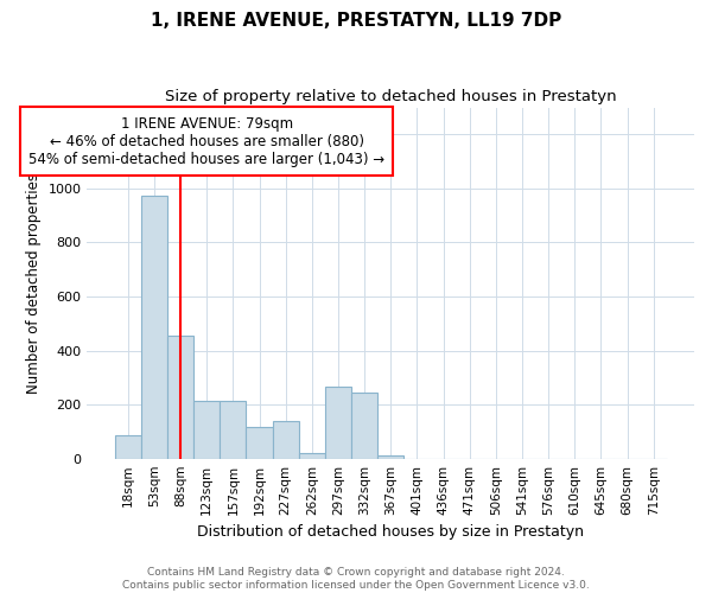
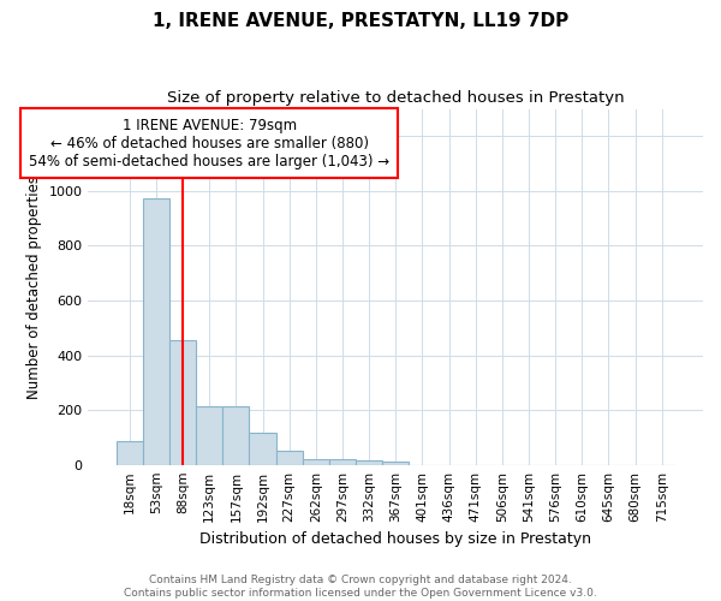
227sqm: 140 -> 50
297sqm: 265 -> 20
332sqm: 245 -> 18
